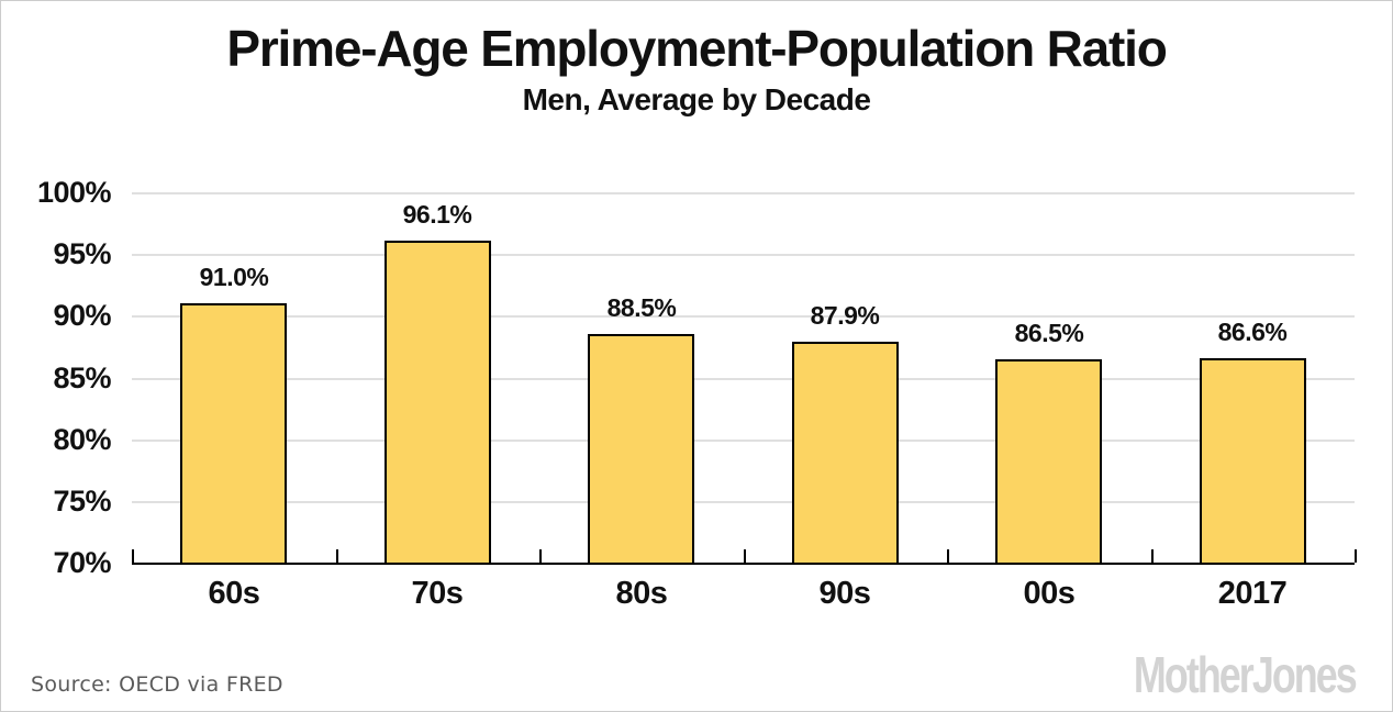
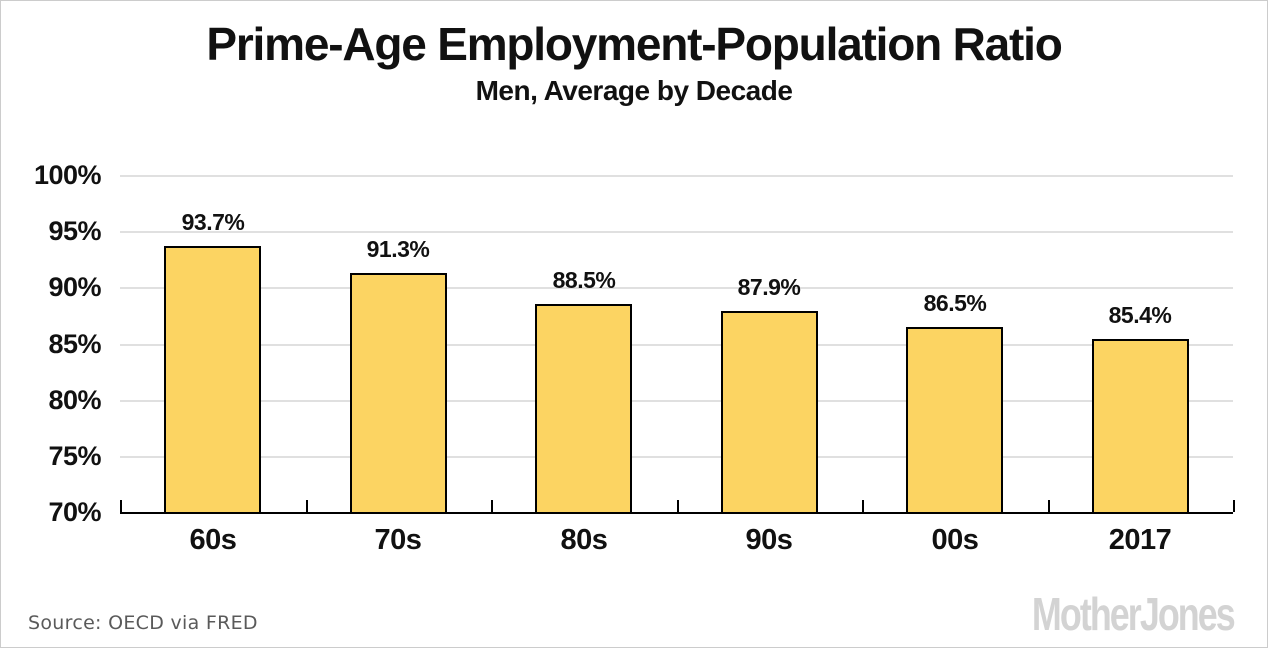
60s: 91.0% -> 93.7%
70s: 96.1% -> 91.3%
2017: 86.6% -> 85.4%
